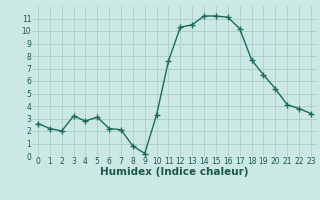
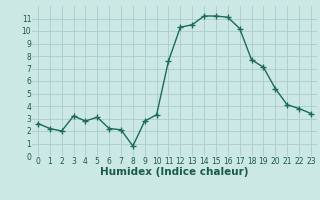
9: 0.2 -> 2.8
19: 6.5 -> 7.1
